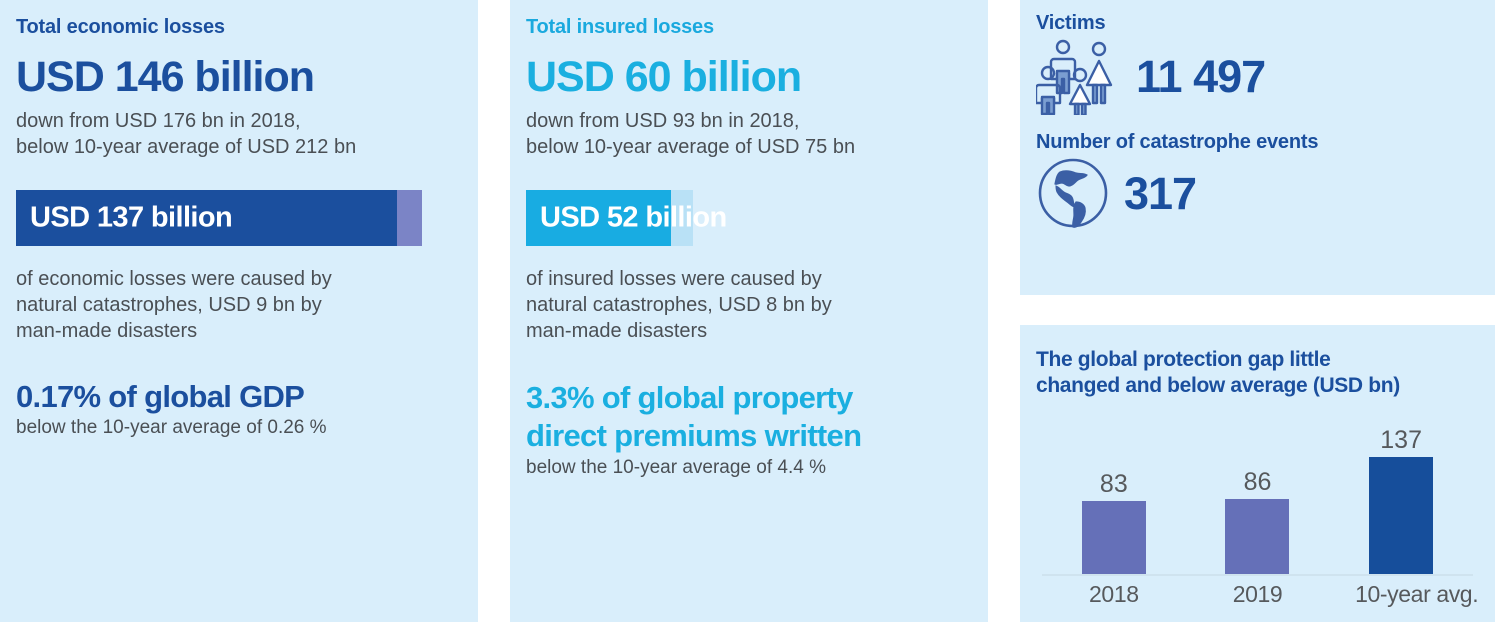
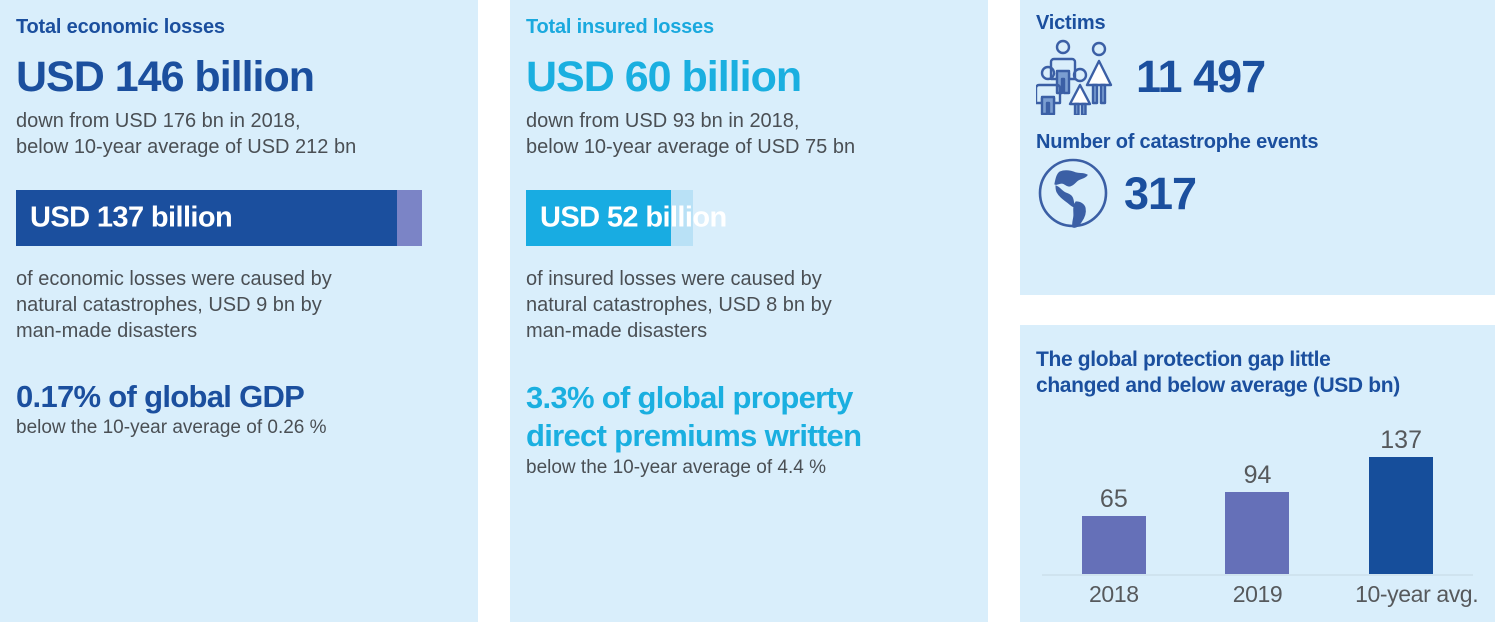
2018: 83 -> 65
2019: 86 -> 94
